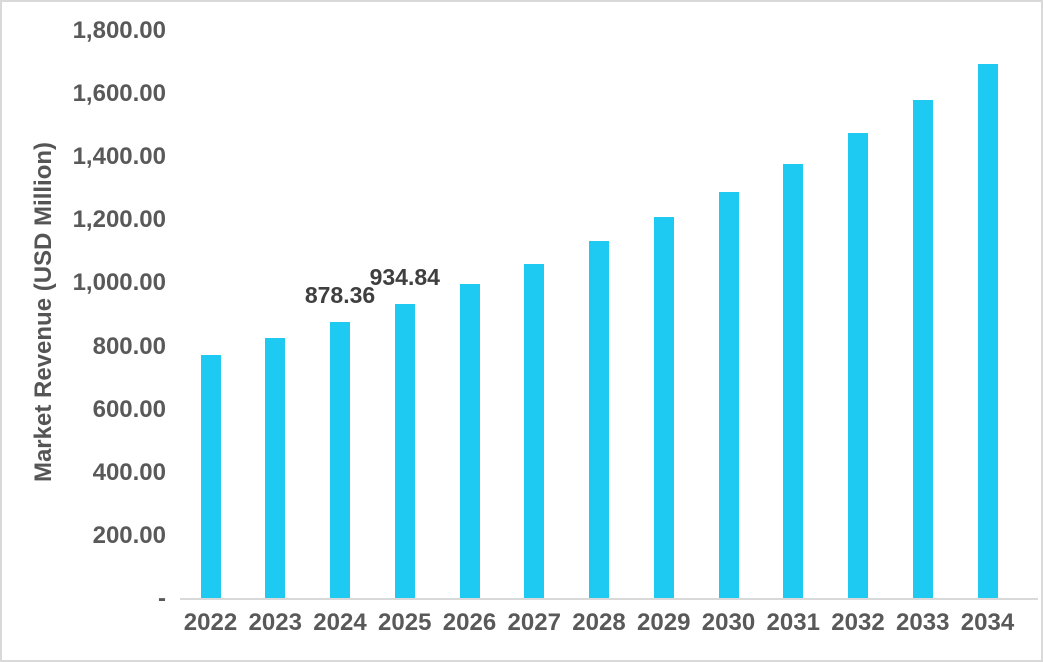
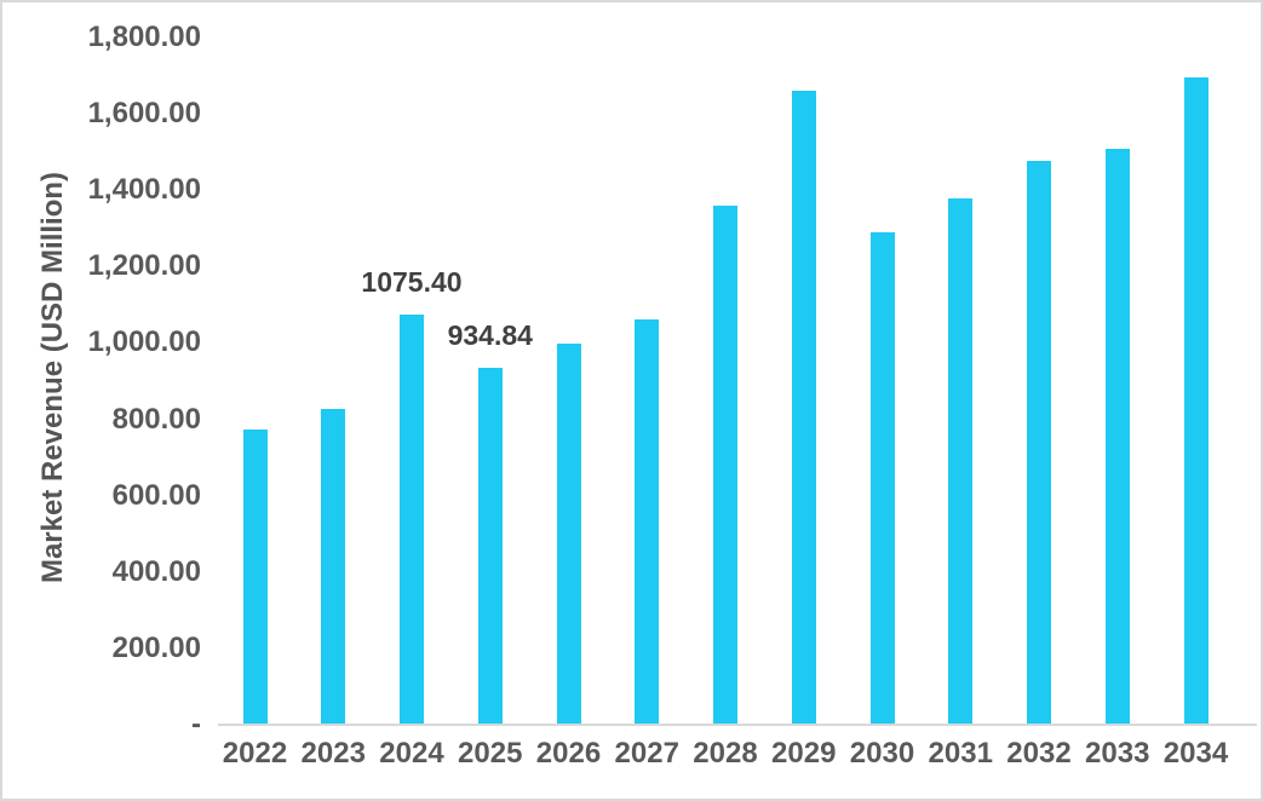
2024: 878.36 -> 1075.40
2028: 1130 -> 1360
2029: 1210 -> 1660
2033: 1580 -> 1510
